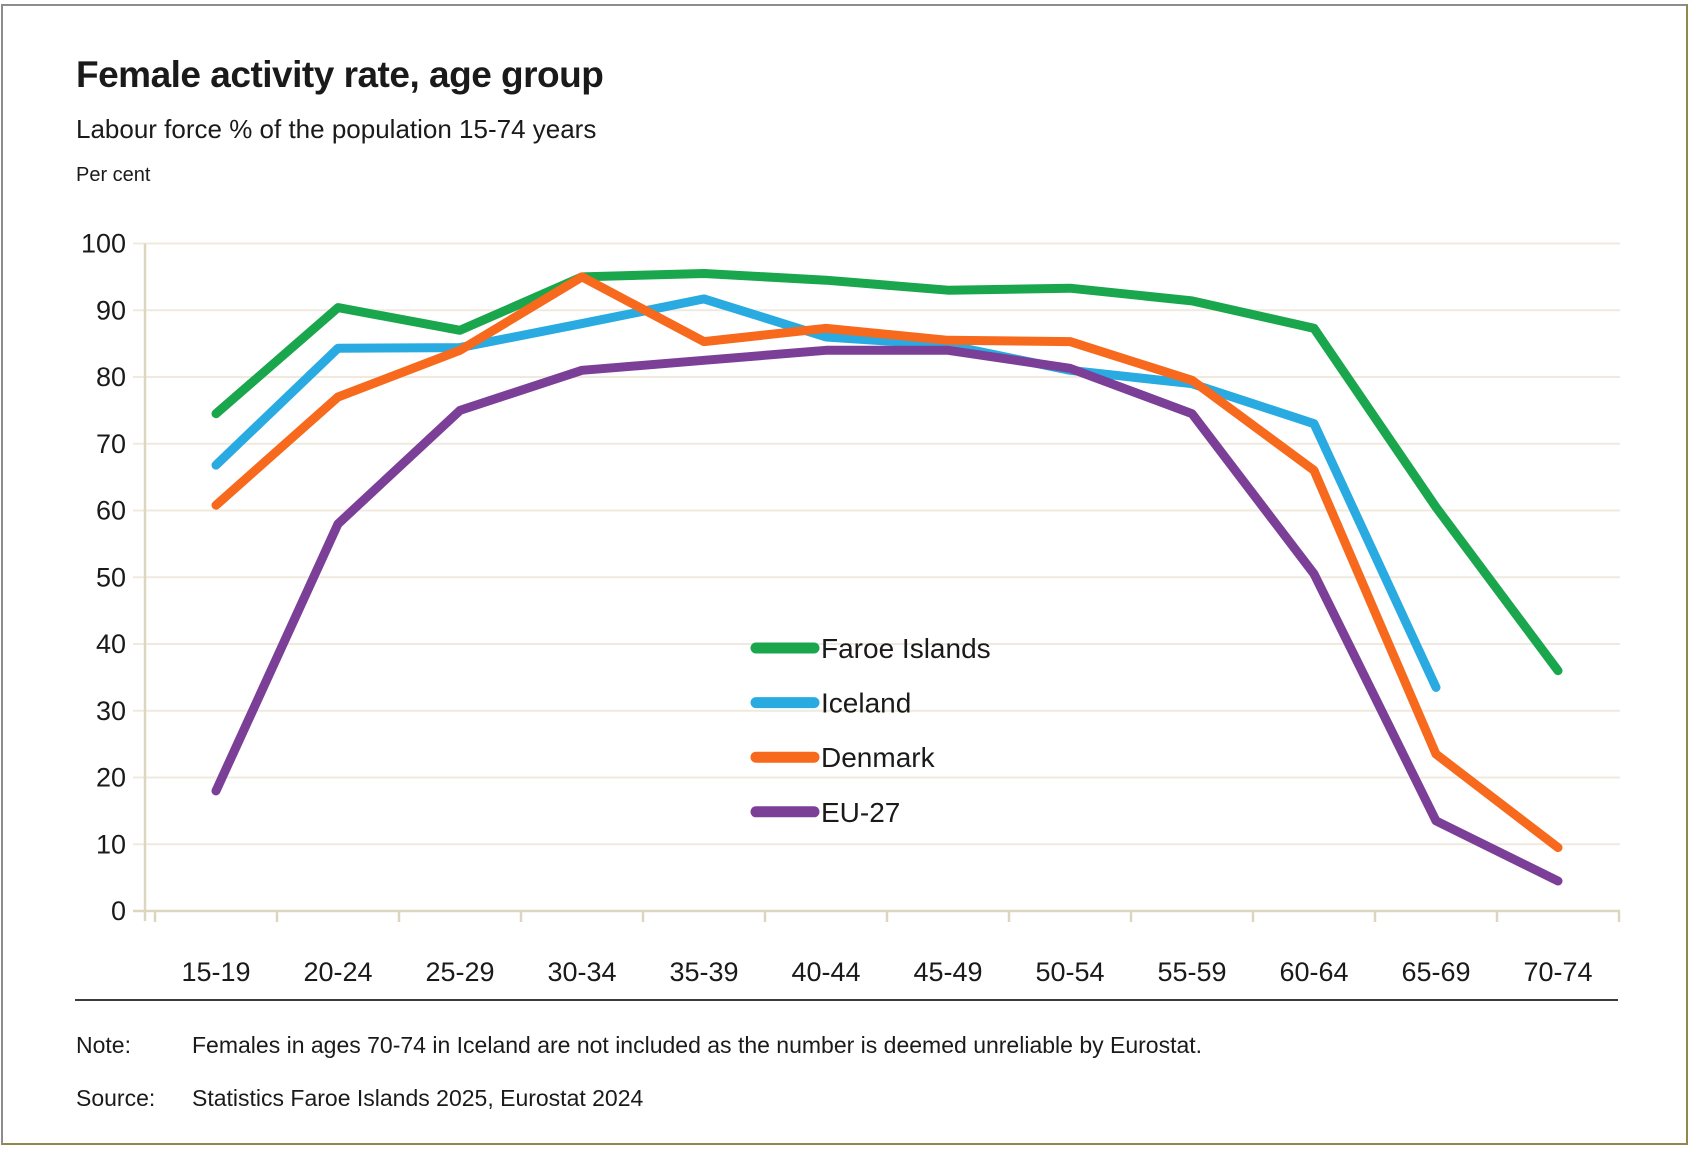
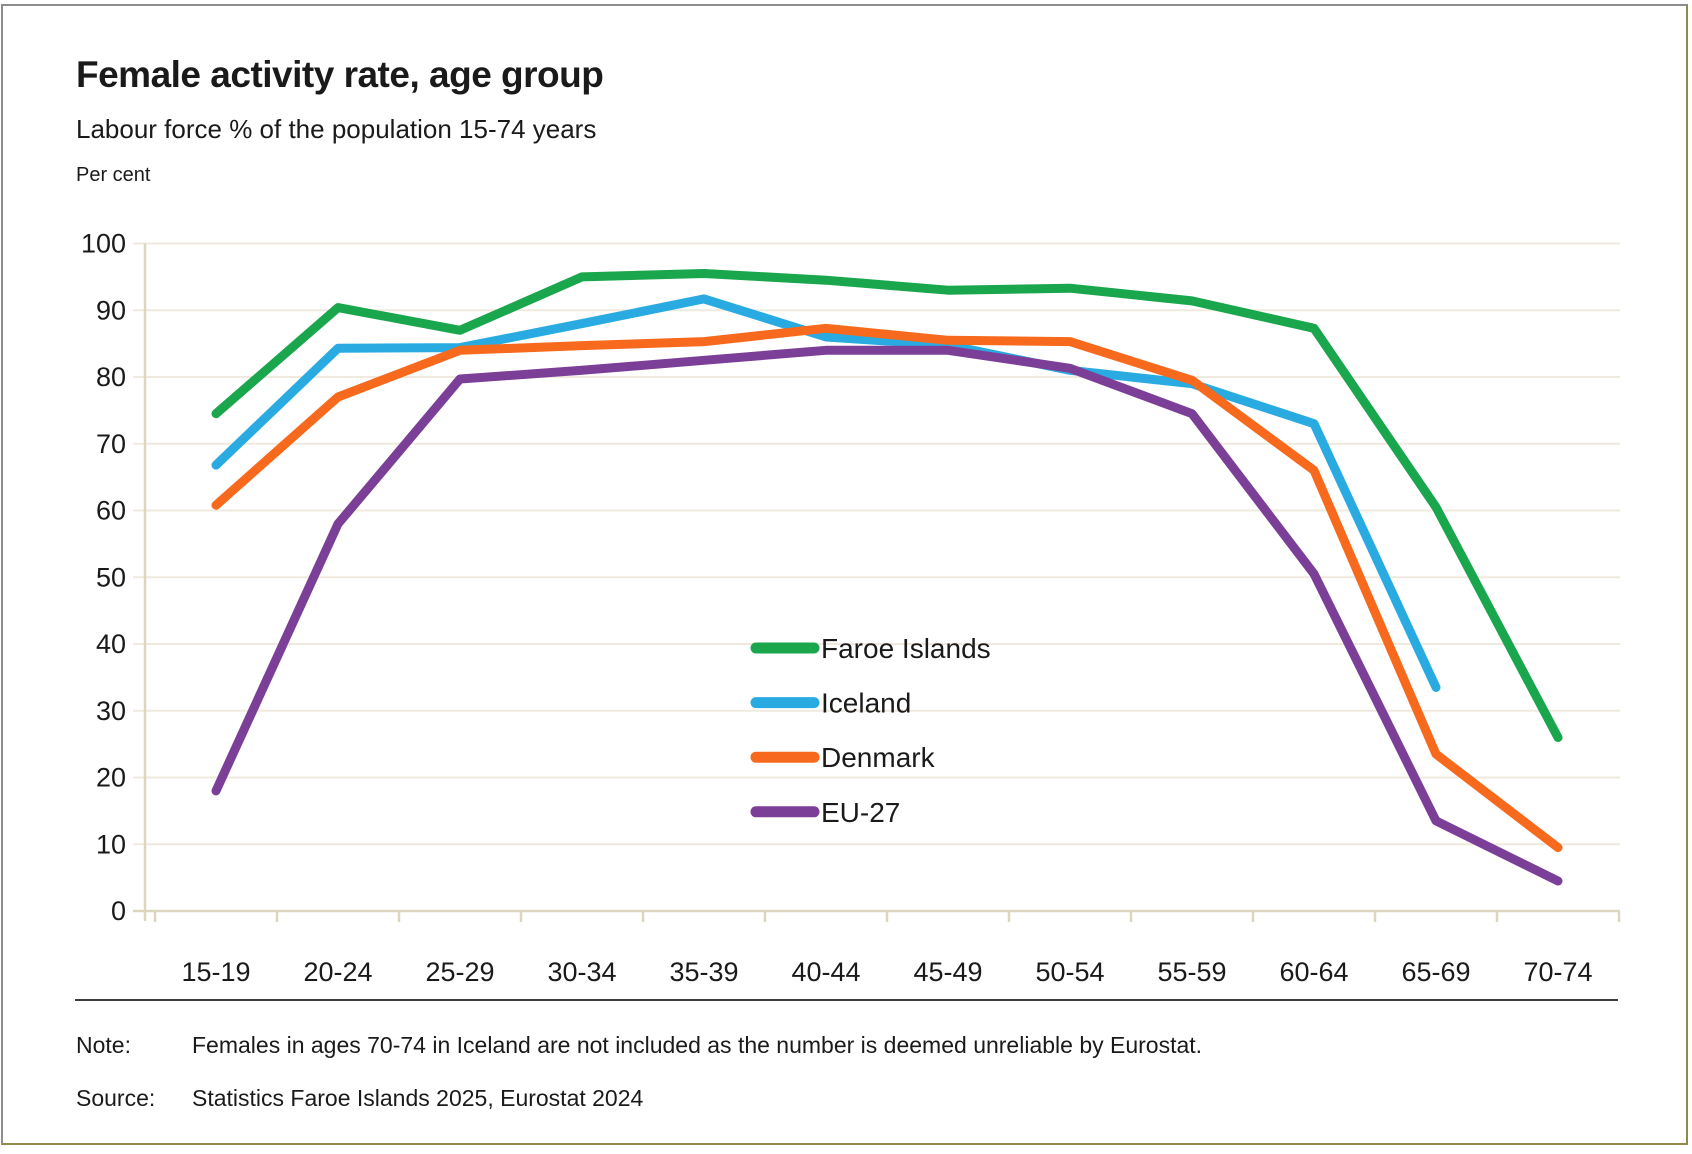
EU-27/25-29: 75 -> 80
Denmark/30-34: 95 -> 85
Faroe Islands/70-74: 36 -> 26
